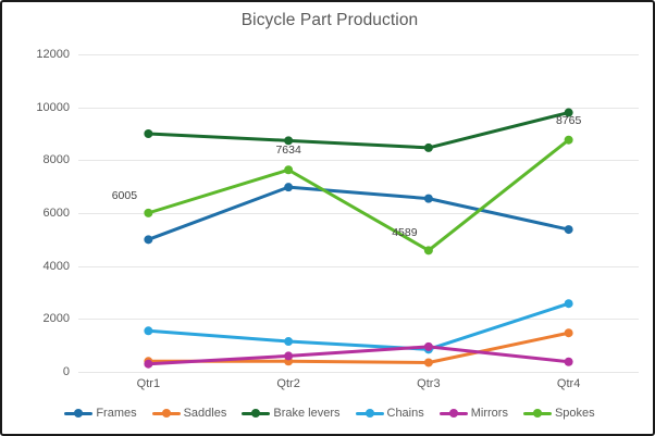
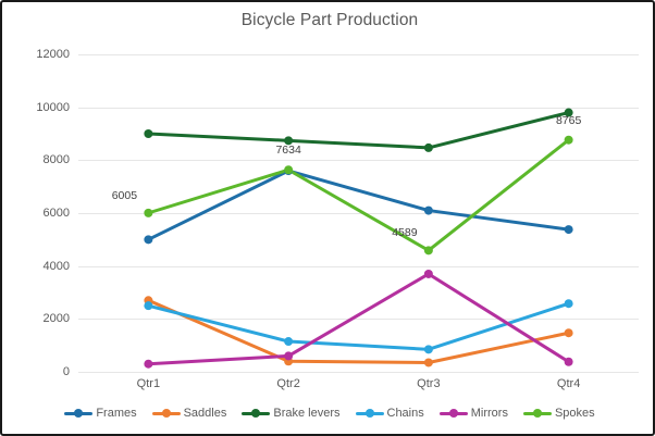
Saddles/Qtr1: 400 -> 2700
Chains/Qtr1: 1600 -> 2500
Frames/Qtr2: 7000 -> 7600
Frames/Qtr3: 6600 -> 6100
Mirrors/Qtr3: 1000 -> 3700
